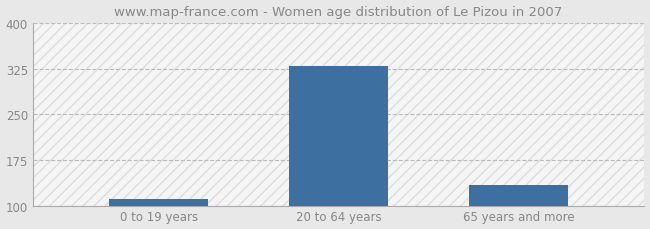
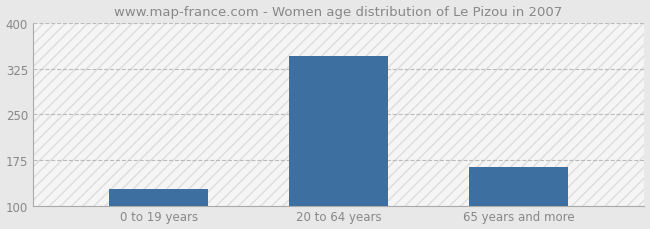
0 to 19 years: 110 -> 128
20 to 64 years: 330 -> 346
65 years and more: 133 -> 164
